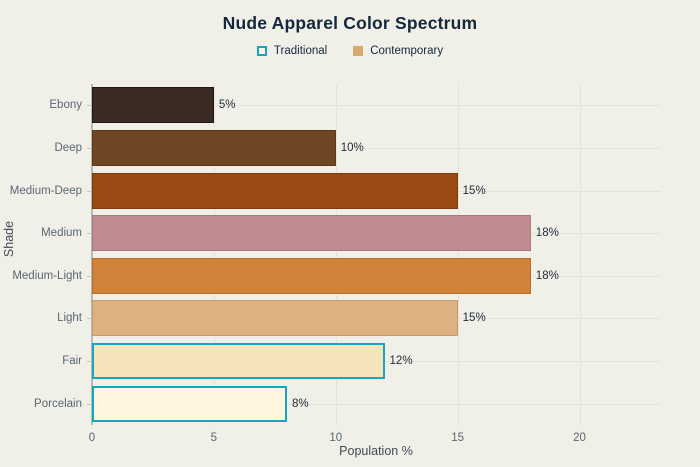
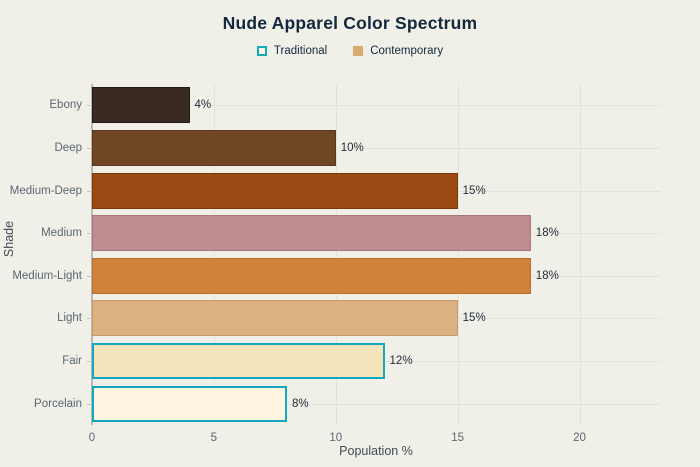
Ebony: 5% -> 4%
